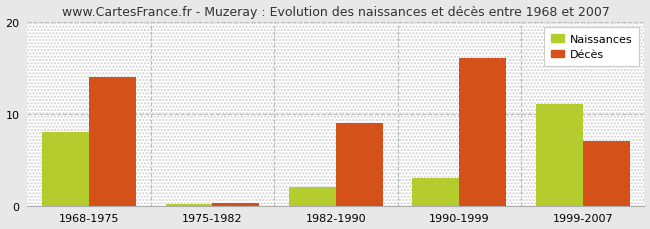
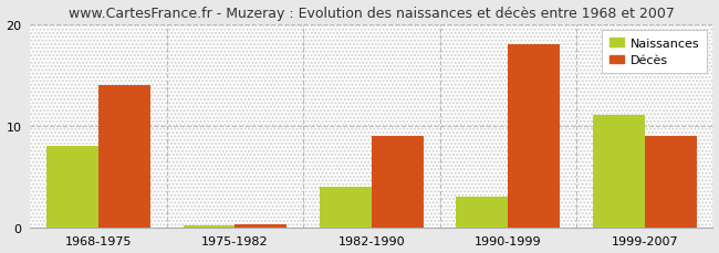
Naissances/1982-1990: 2.0 -> 4.0
Décès/1990-1999: 16.0 -> 18.0
Décès/1999-2007: 7.0 -> 9.0
